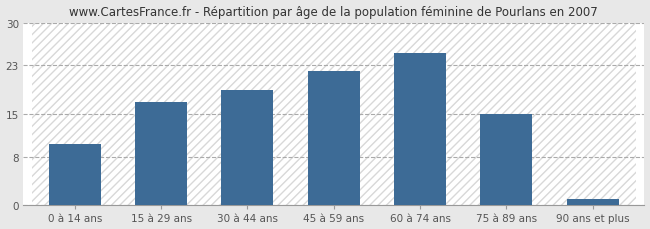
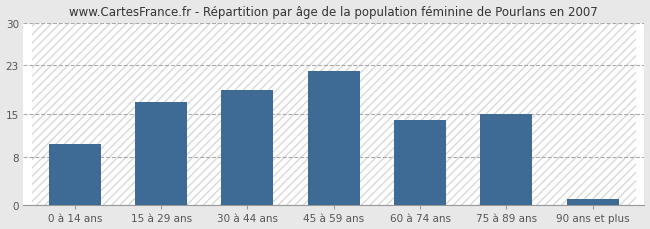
60 à 74 ans: 25 -> 14
